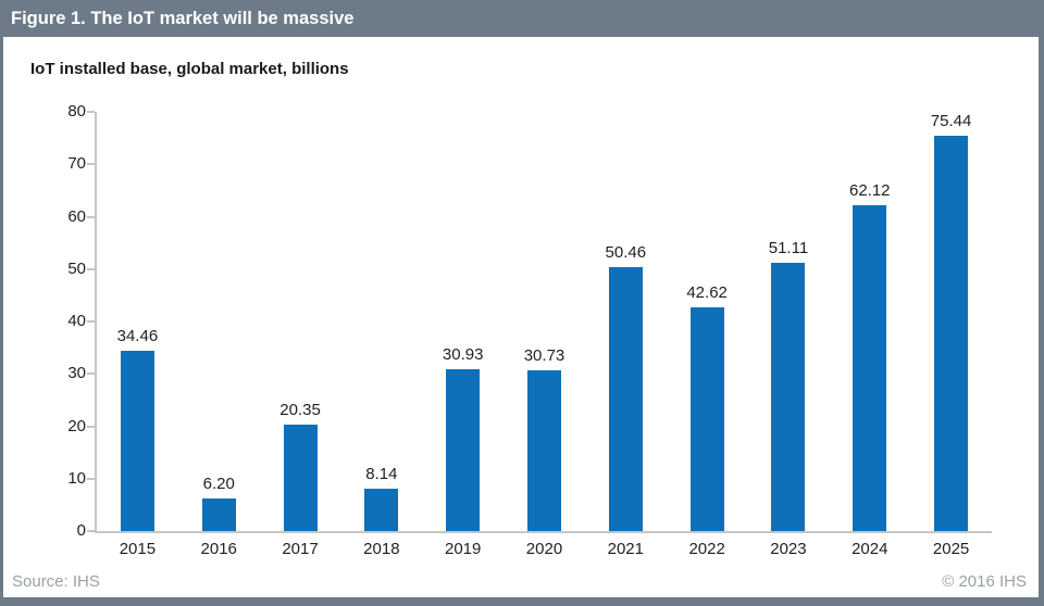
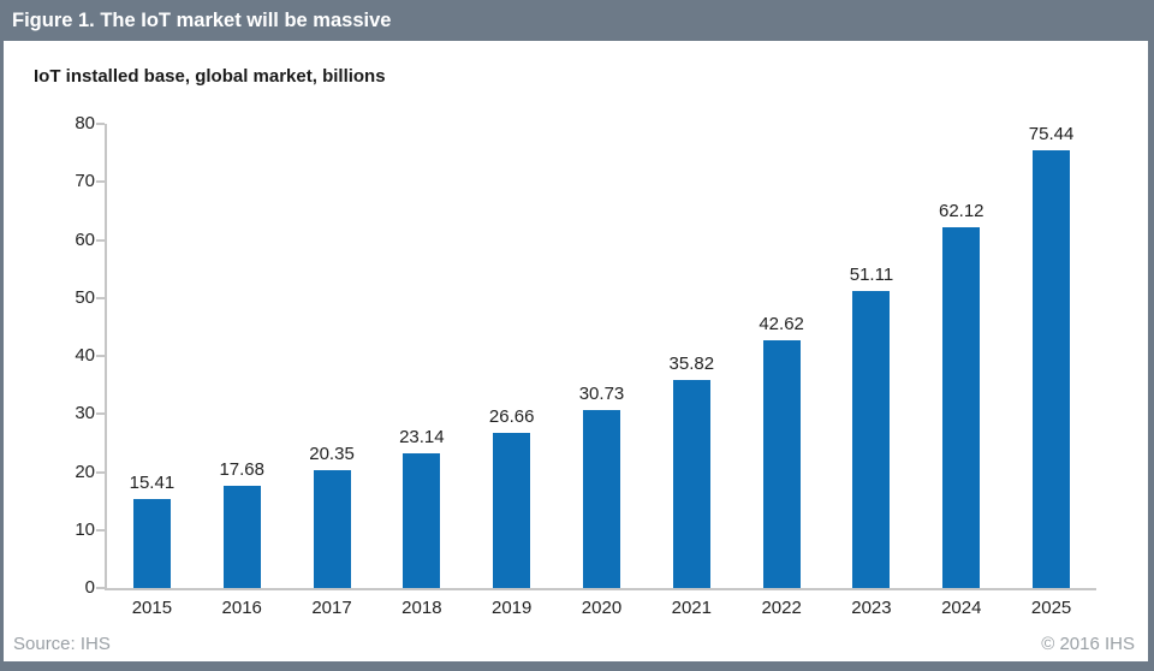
2015: 34.46 -> 15.41
2016: 6.20 -> 17.68
2018: 8.14 -> 23.14
2019: 30.93 -> 26.66
2021: 50.46 -> 35.82
